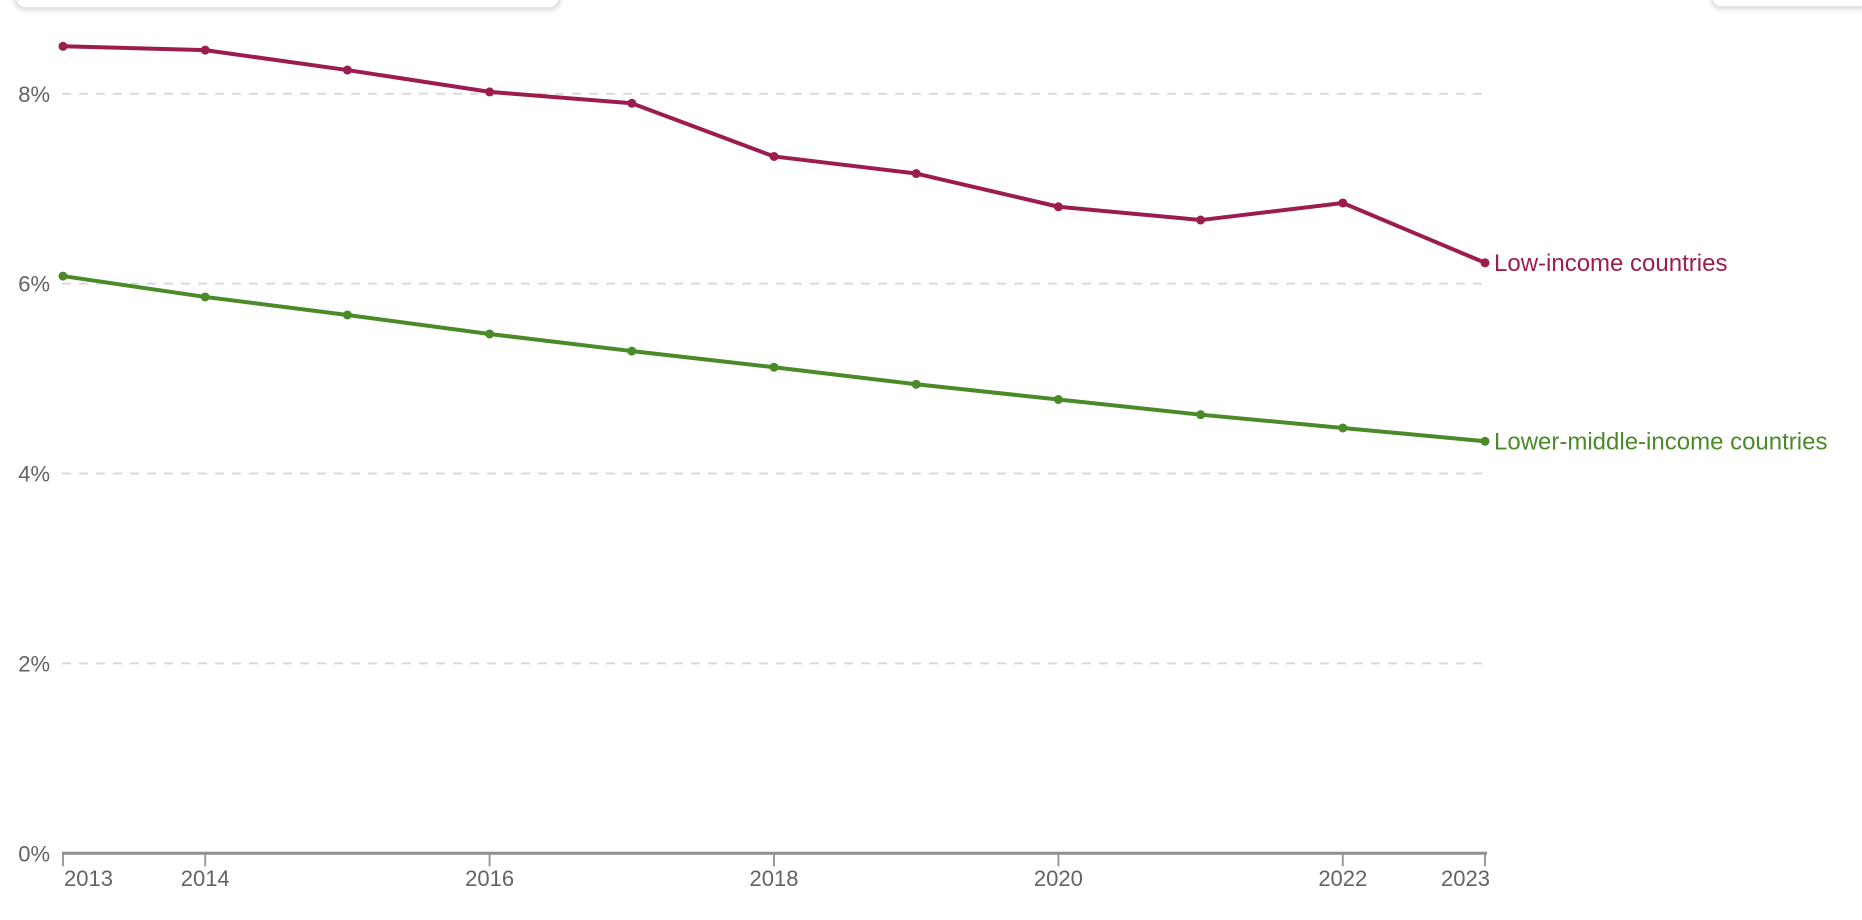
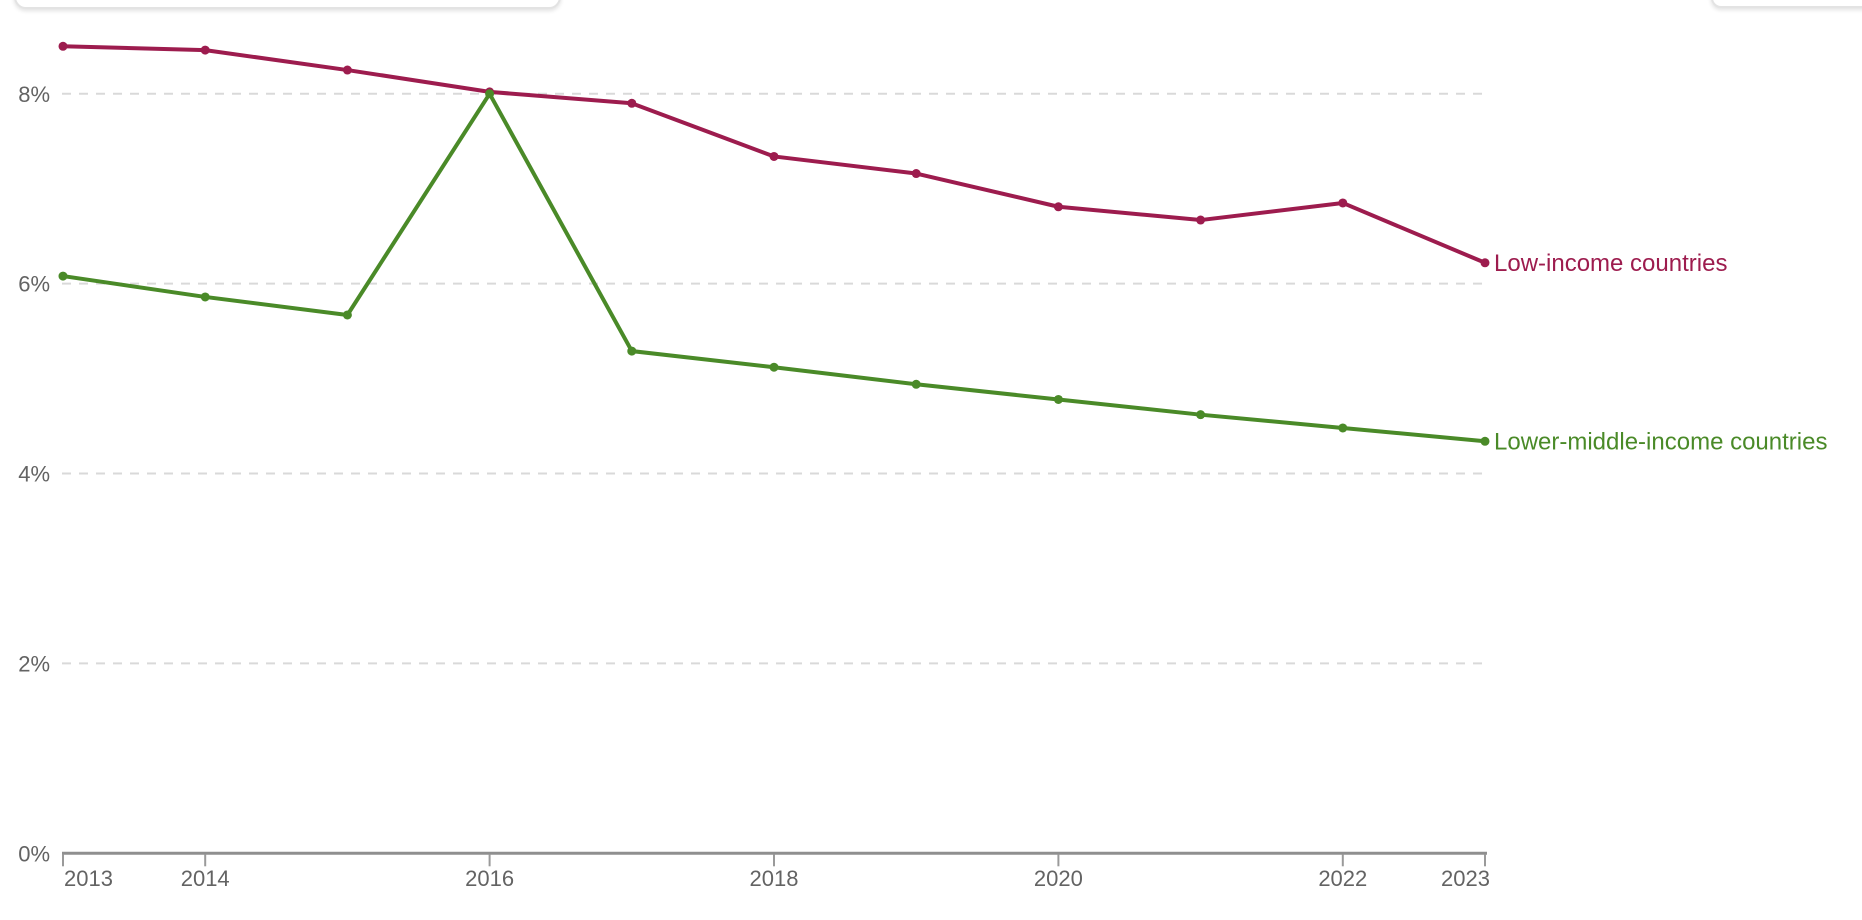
Lower-middle-income countries/2016: 5.5% -> 8.0%
